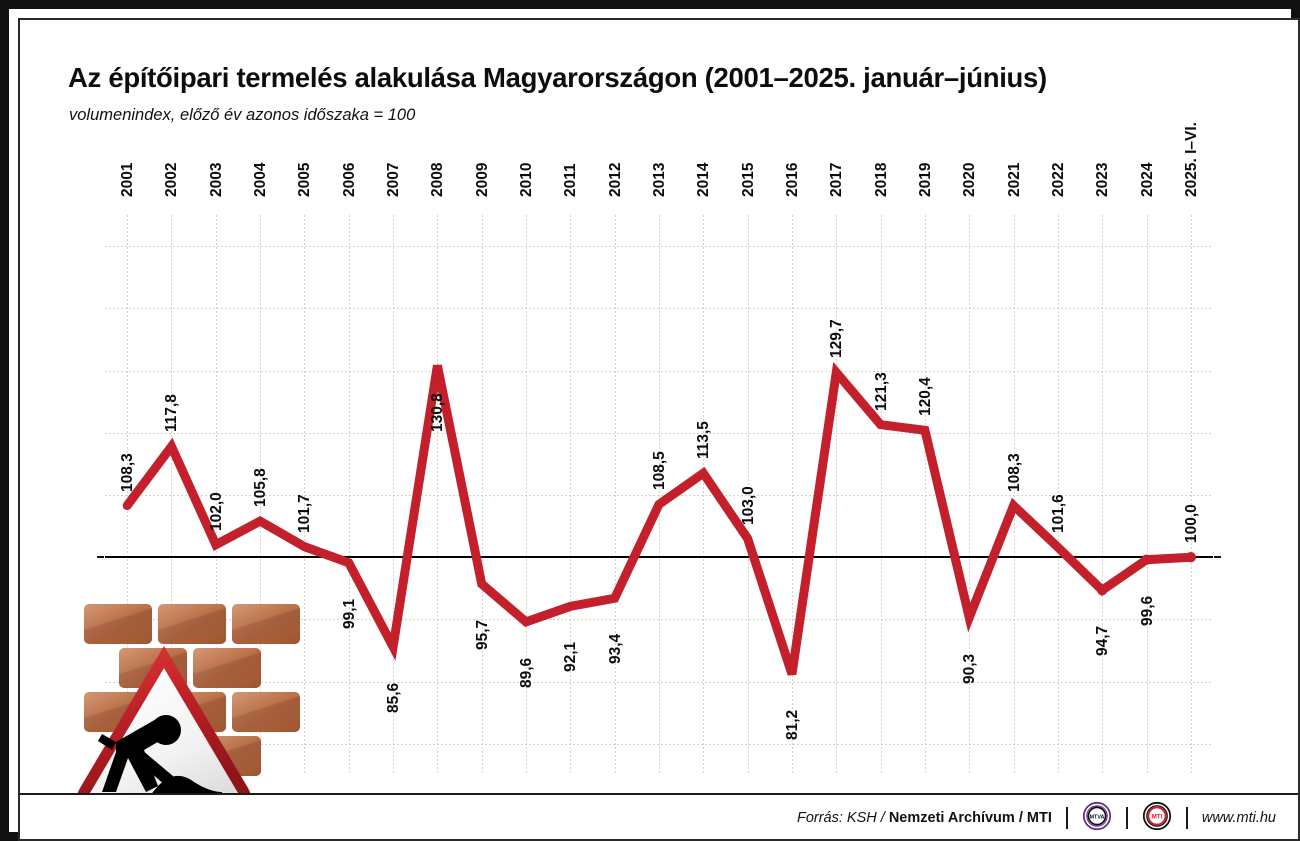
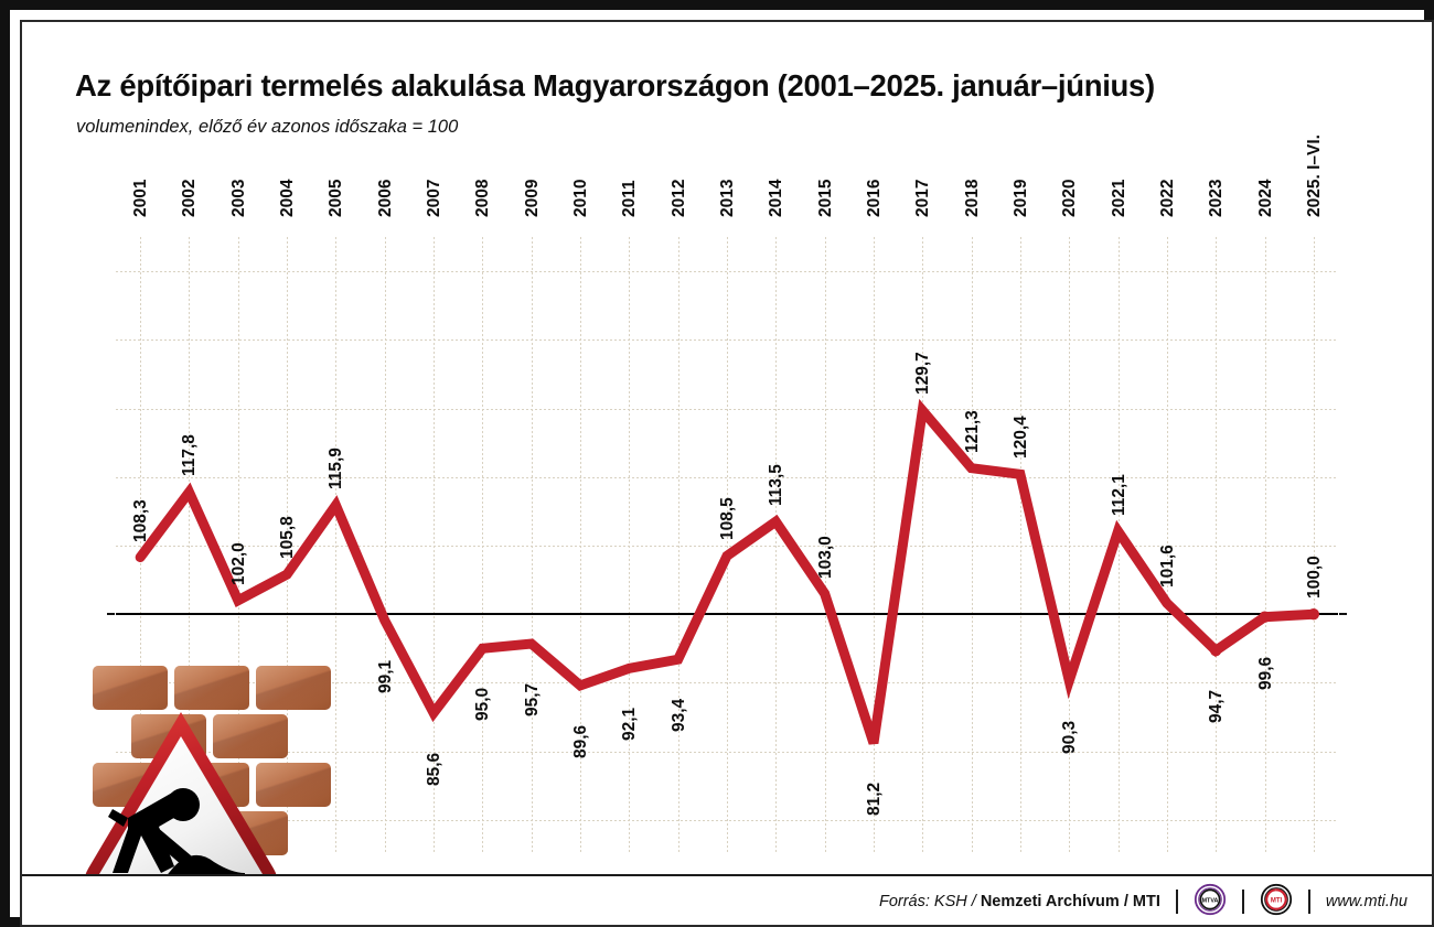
2005: 101,7 -> 115,9
2008: 130,8 -> 95,0
2021: 108,3 -> 112,1
